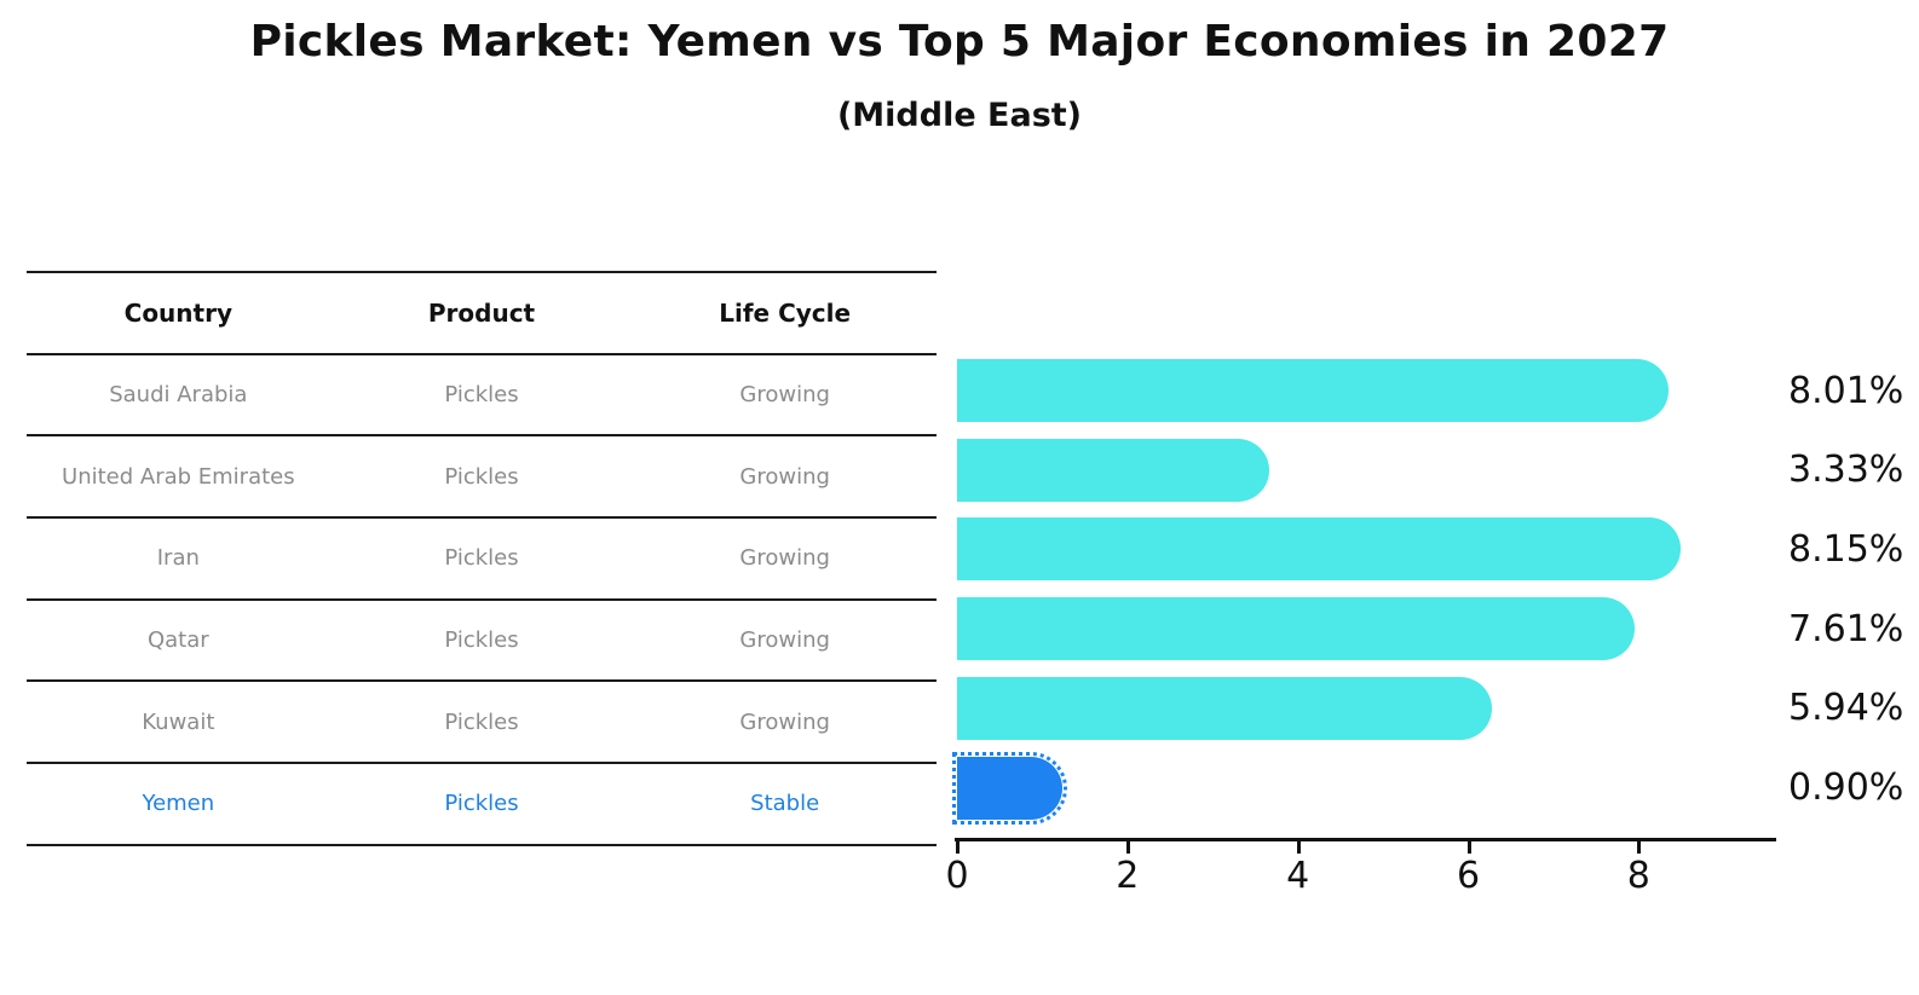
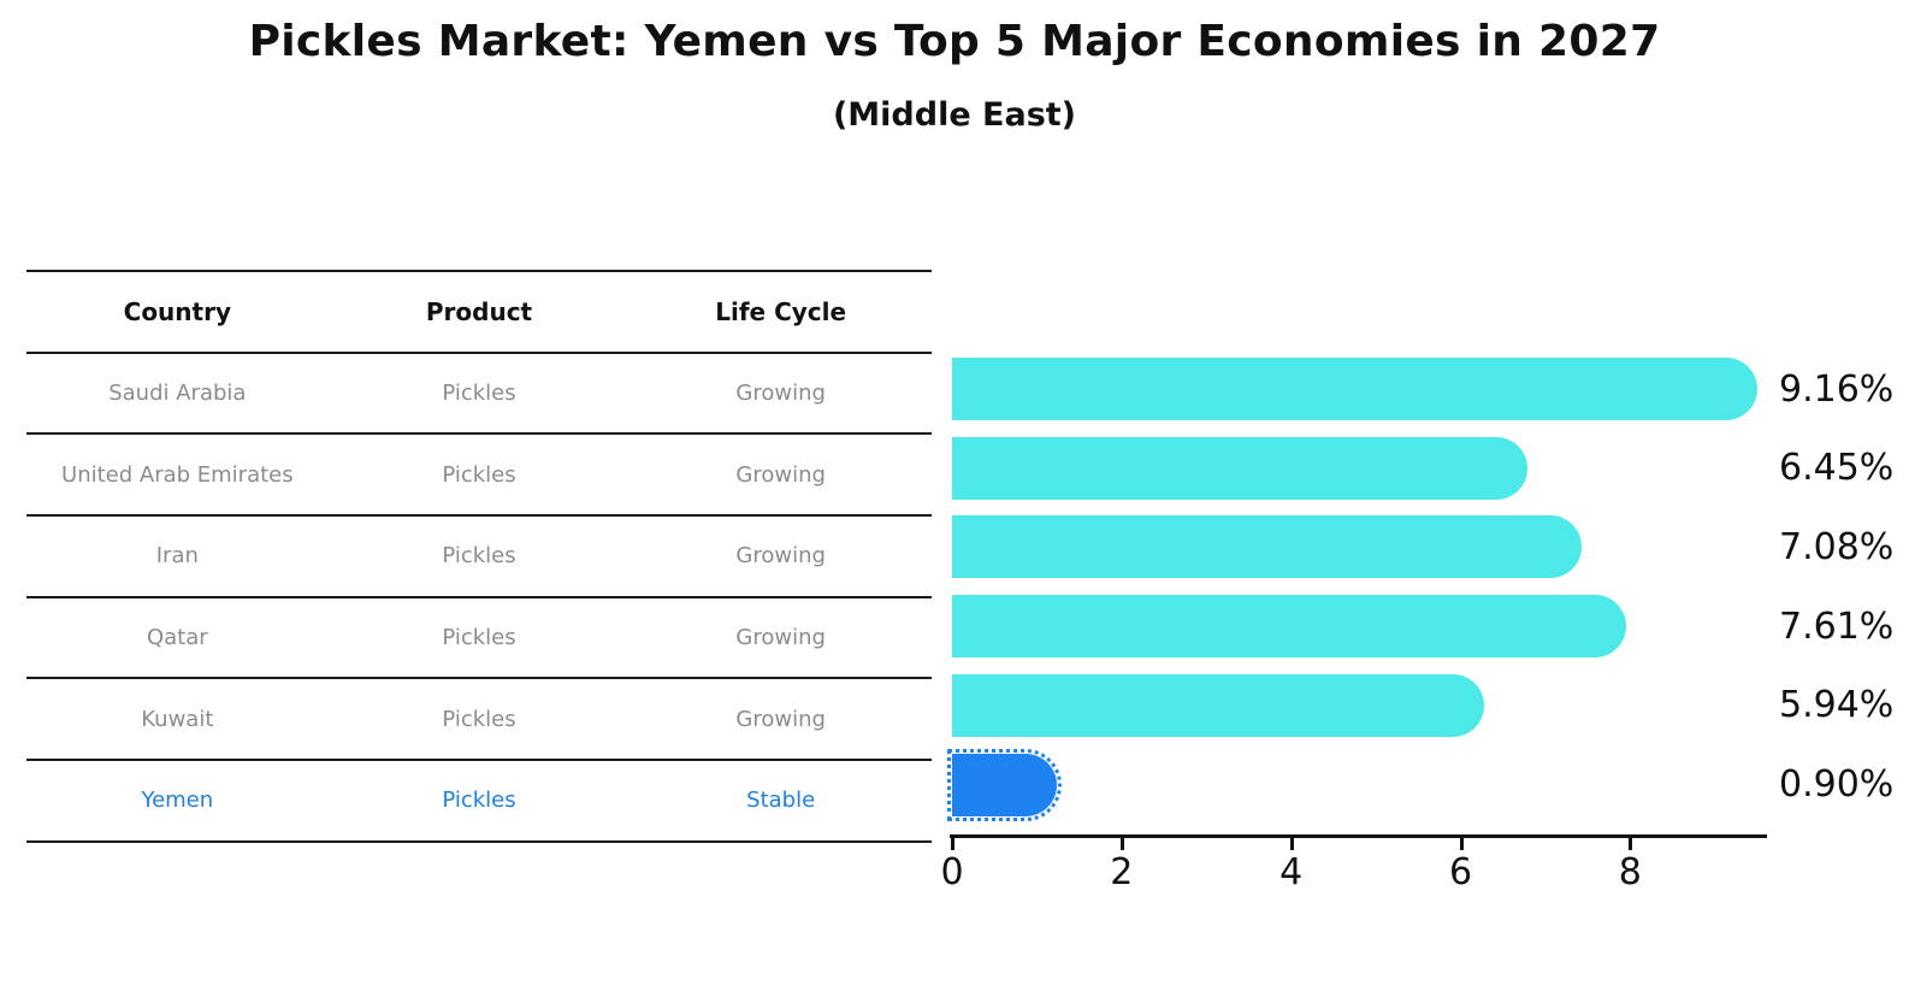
Saudi Arabia: 8.01% -> 9.16%
United Arab Emirates: 3.33% -> 6.45%
Iran: 8.15% -> 7.08%
